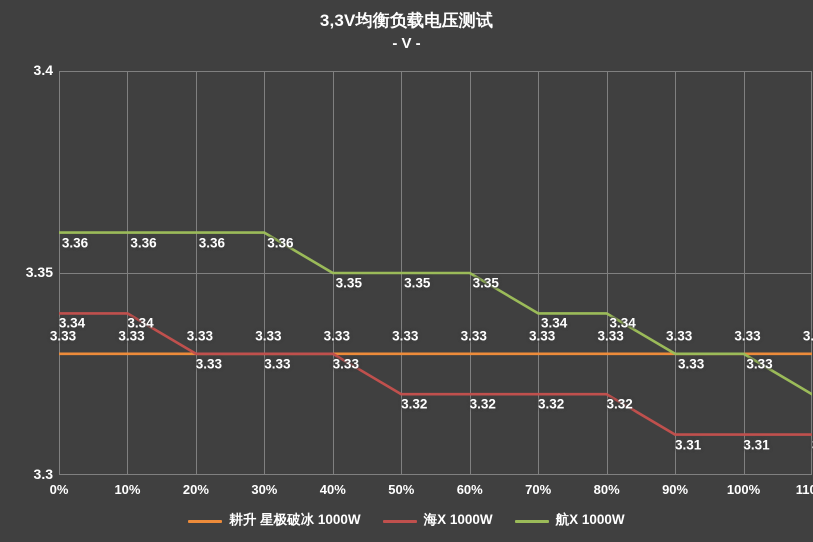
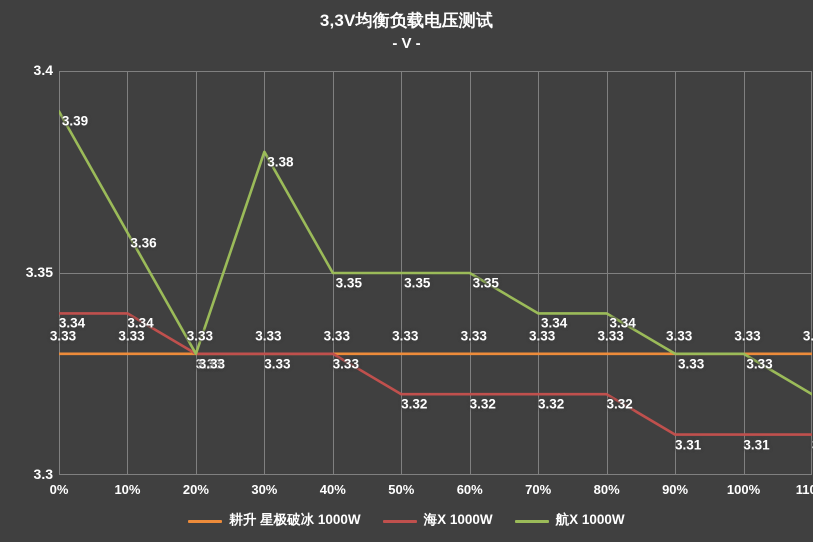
航X 1000W/0%: 3.36 -> 3.39
航X 1000W/20%: 3.36 -> 3.33
航X 1000W/30%: 3.36 -> 3.38
